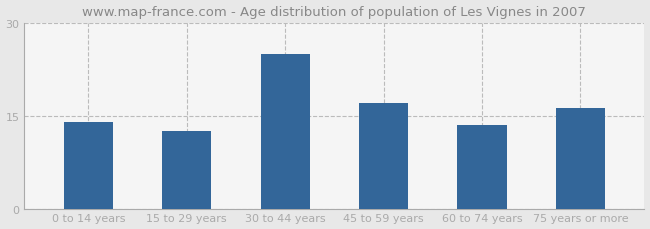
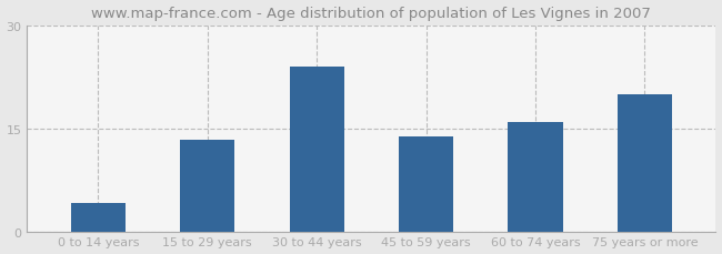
0 to 14 years: 14.0 -> 4.2
15 to 29 years: 12.5 -> 13.4
30 to 44 years: 25.0 -> 24.0
45 to 59 years: 17.0 -> 13.8
60 to 74 years: 13.5 -> 16.0
75 years or more: 16.2 -> 20.0
